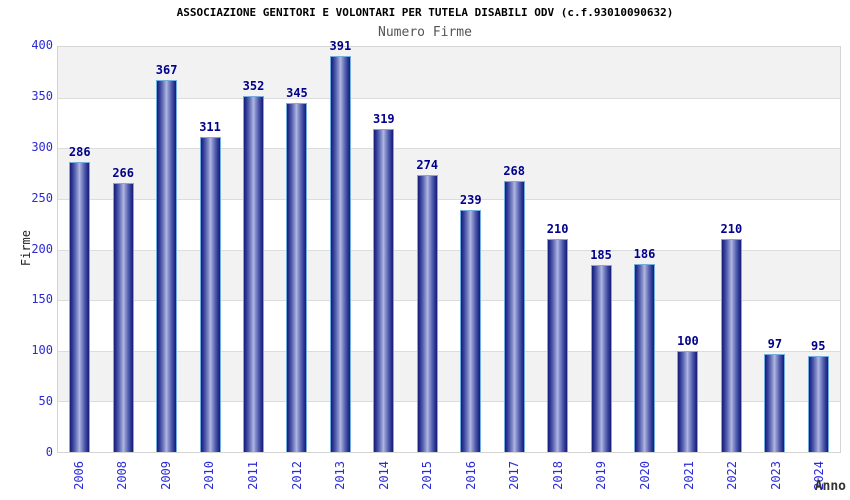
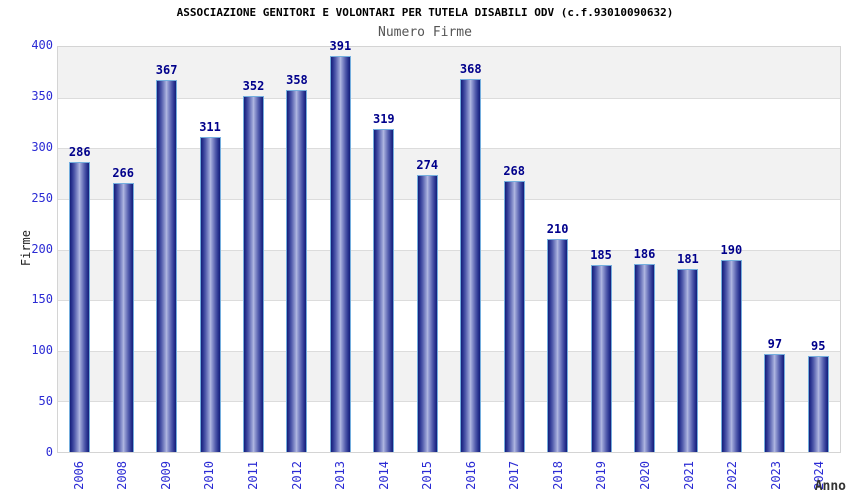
2012: 345 -> 358
2016: 239 -> 368
2021: 100 -> 181
2022: 210 -> 190
